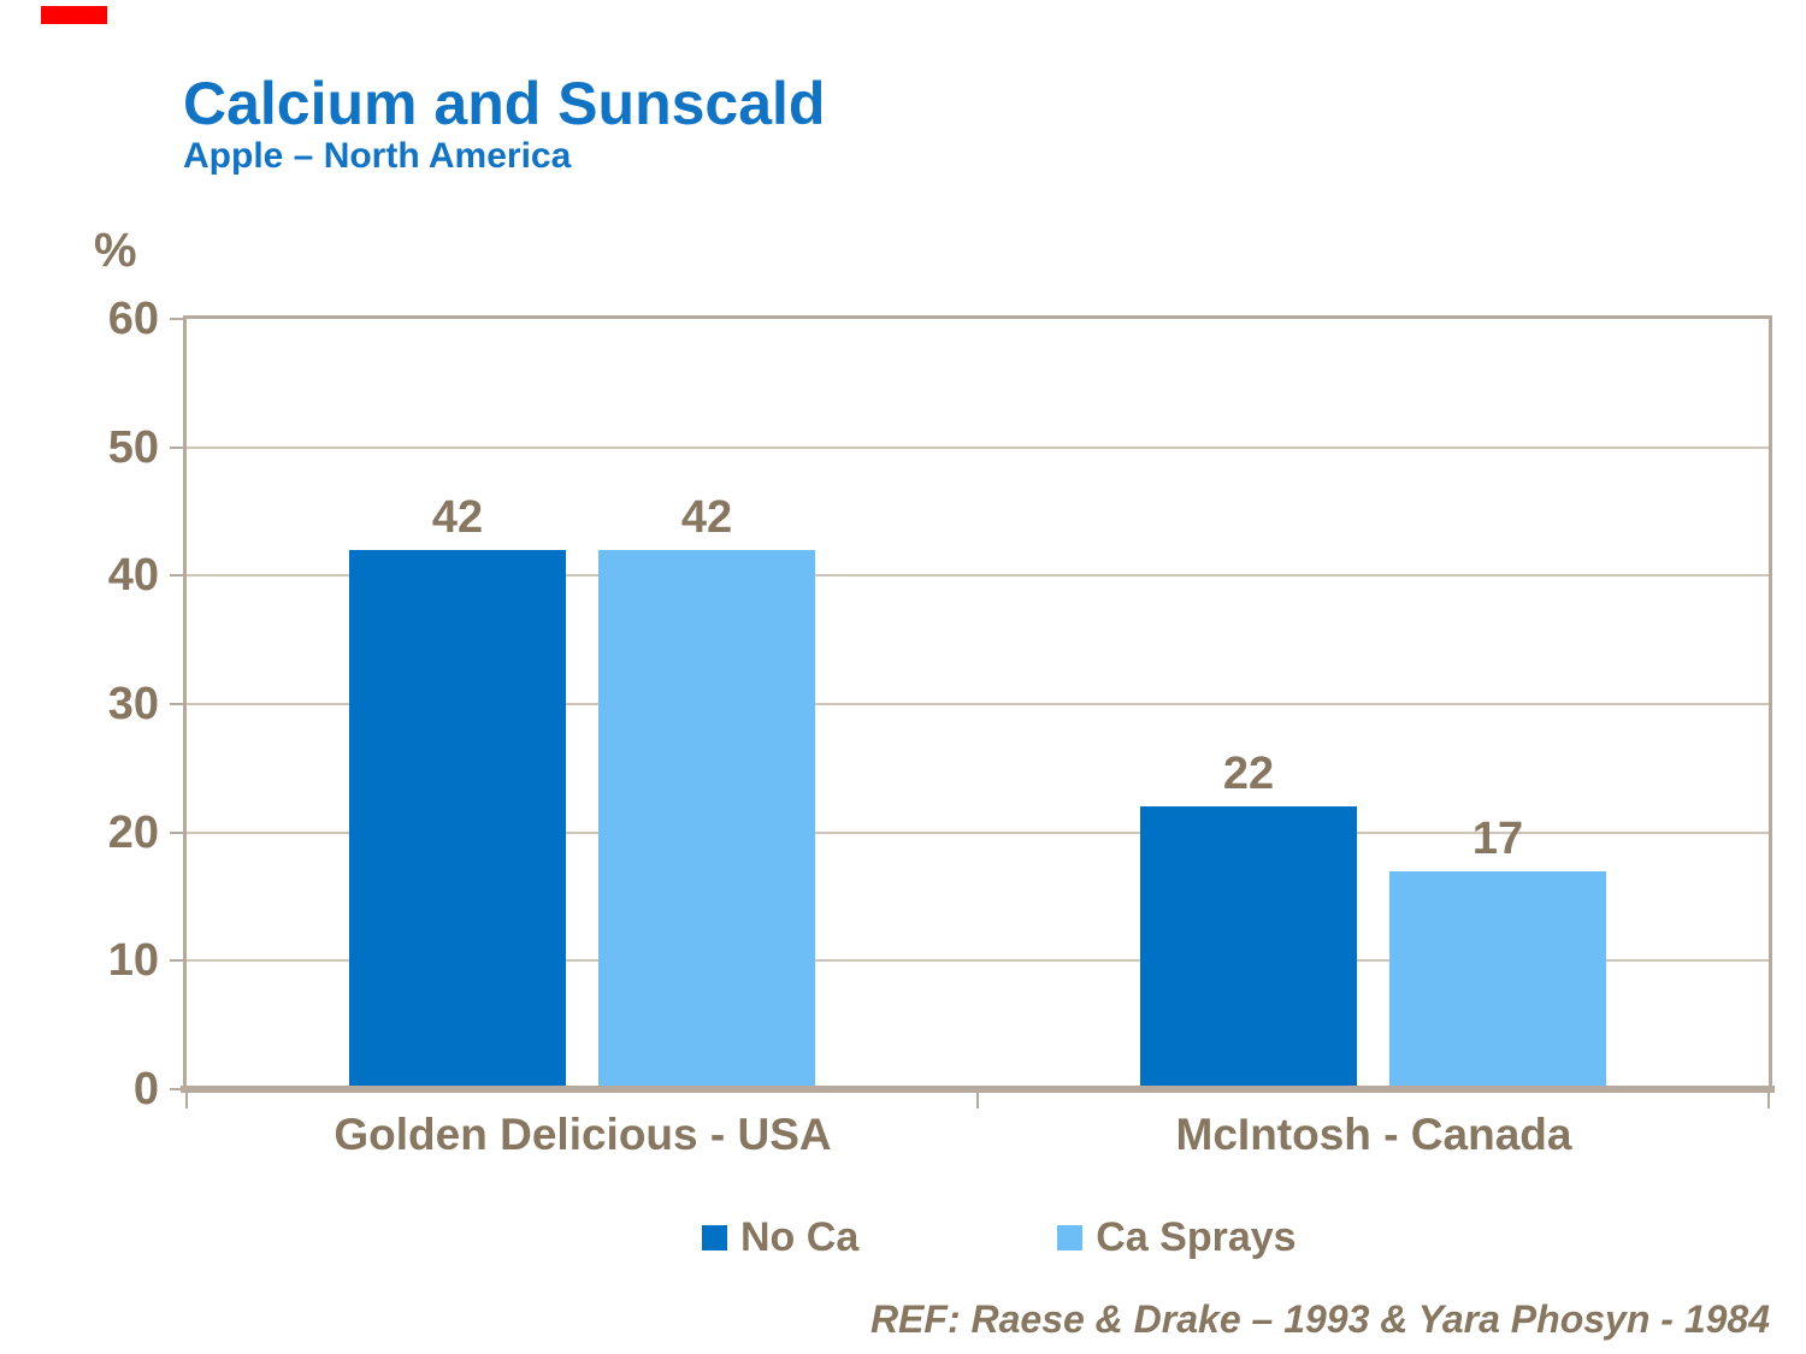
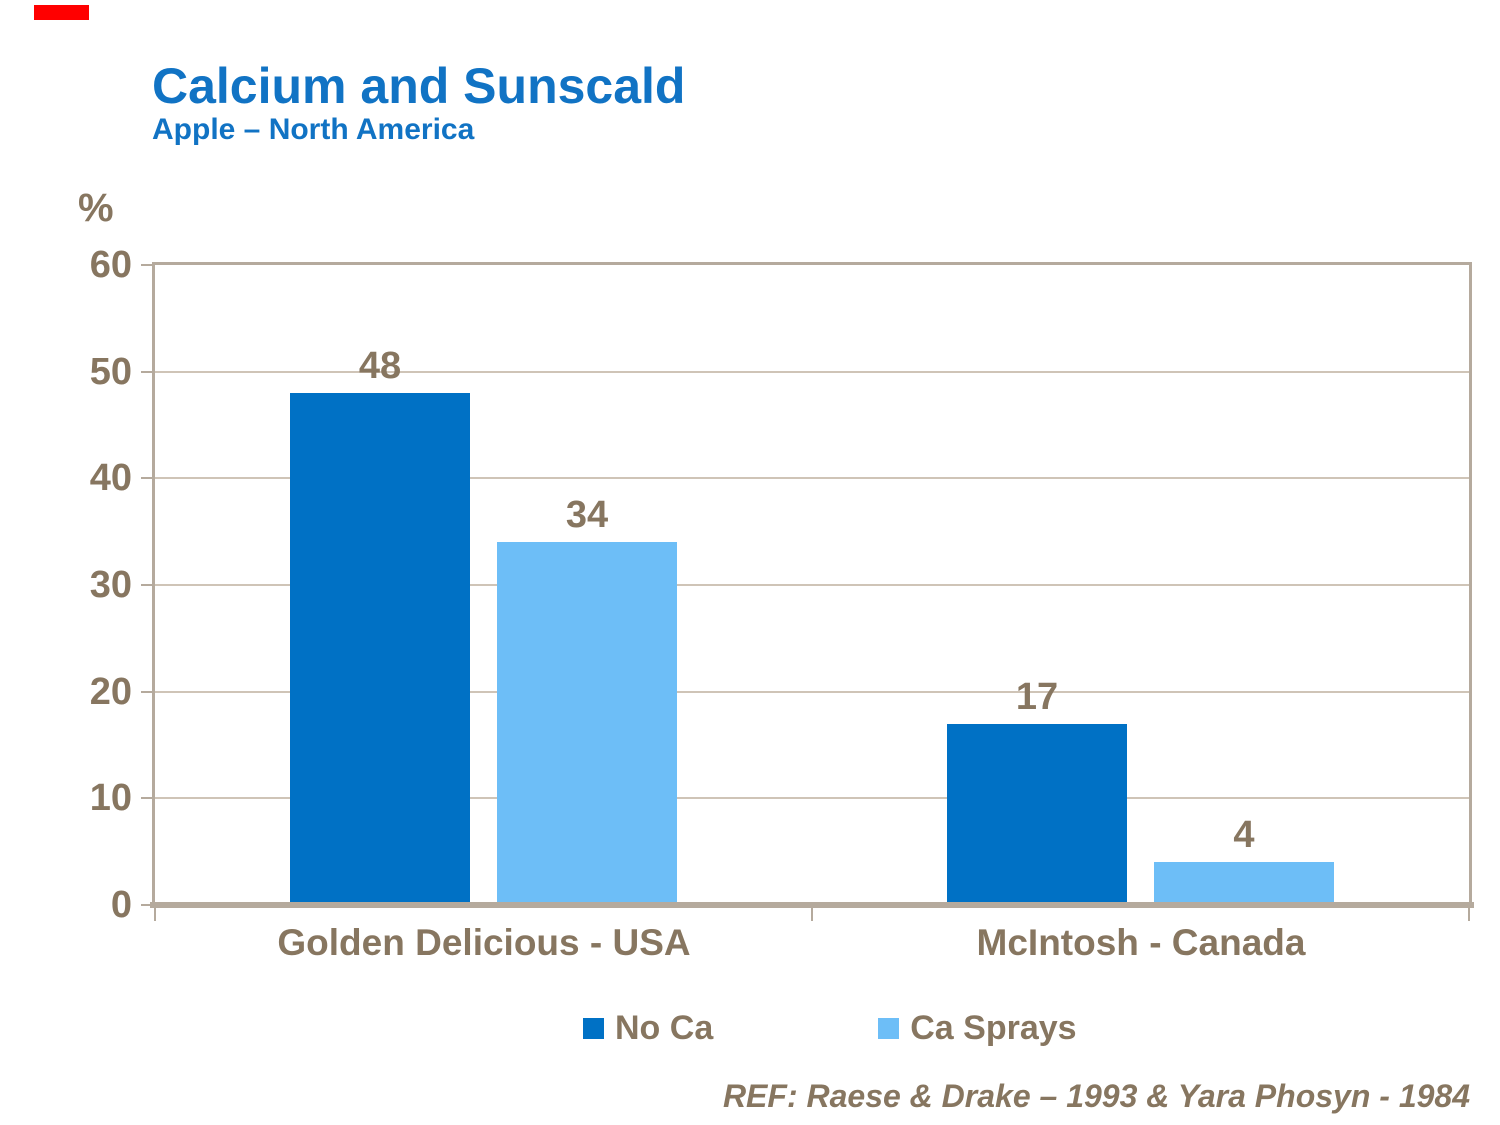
No Ca/Golden Delicious - USA: 42 -> 48
Ca Sprays/Golden Delicious - USA: 42 -> 34
No Ca/McIntosh - Canada: 22 -> 17
Ca Sprays/McIntosh - Canada: 17 -> 4
